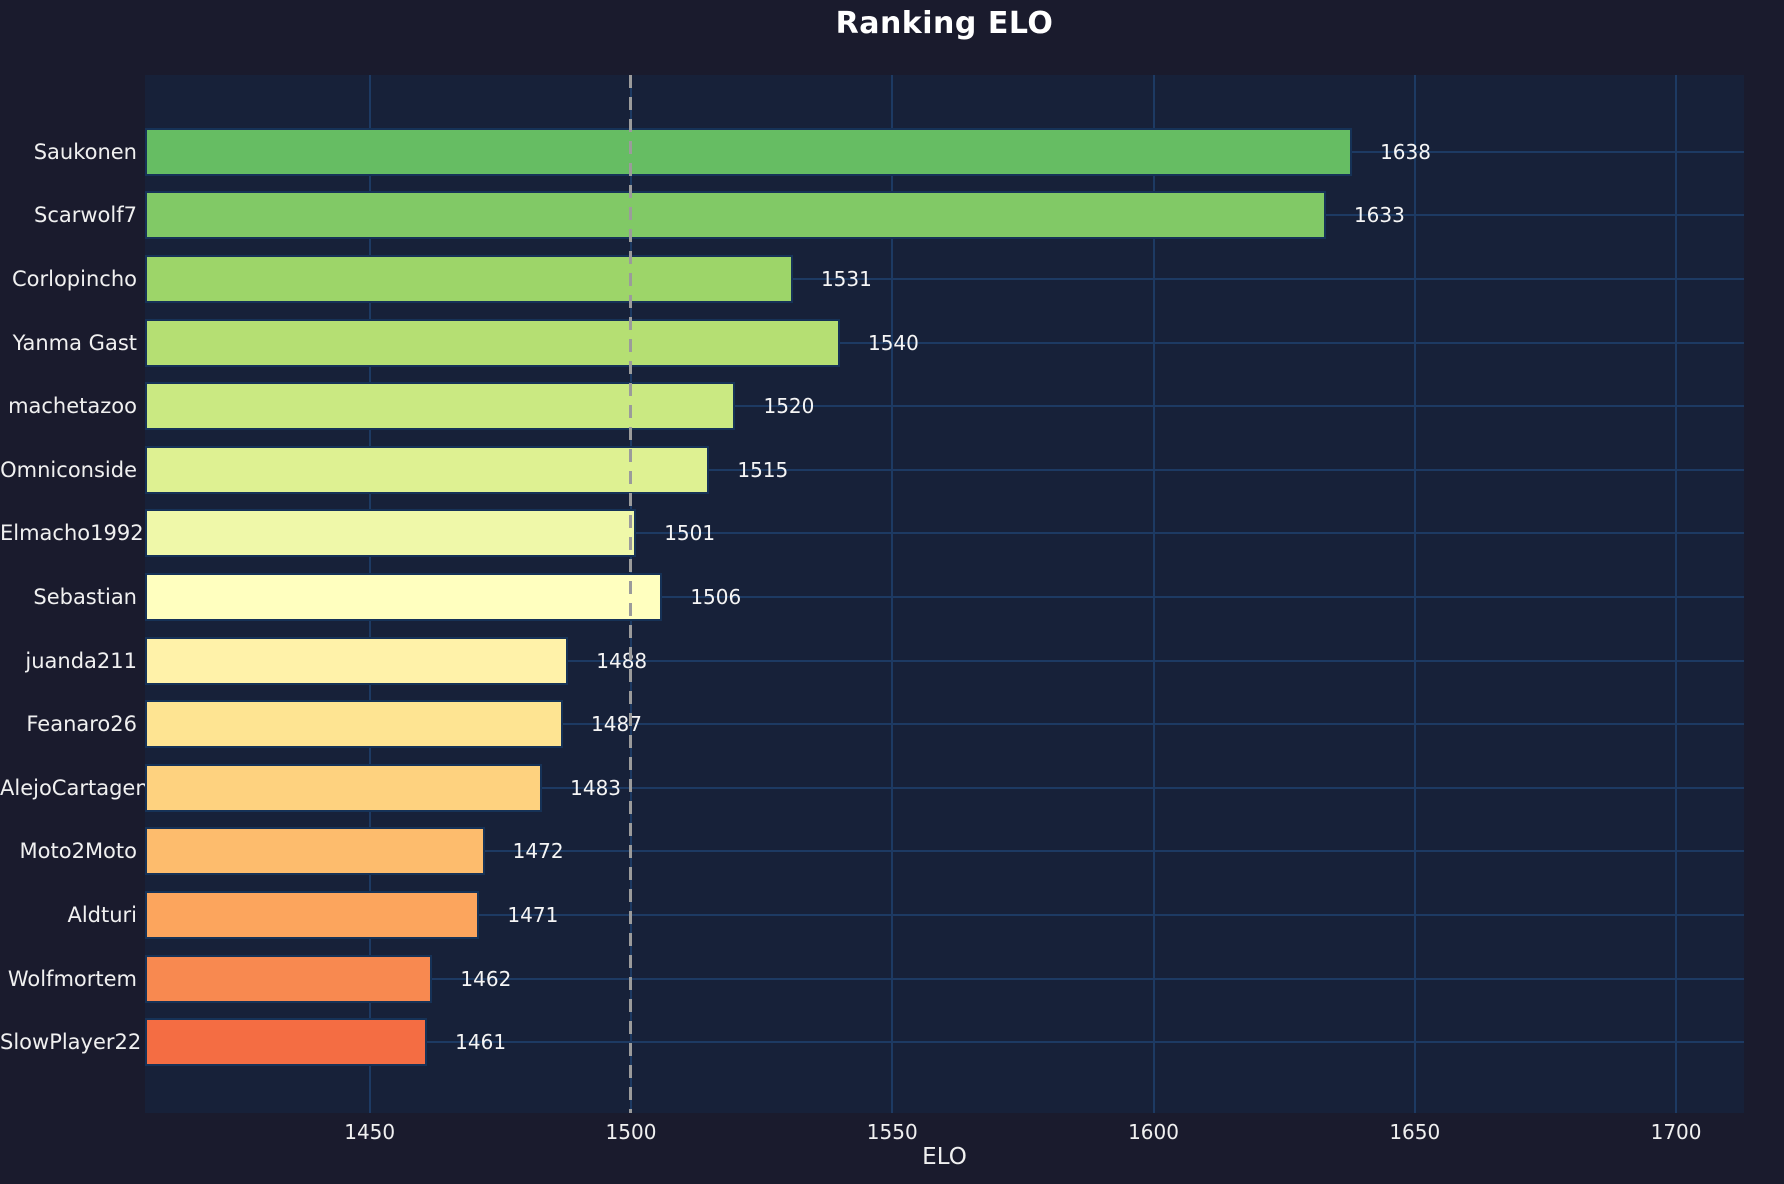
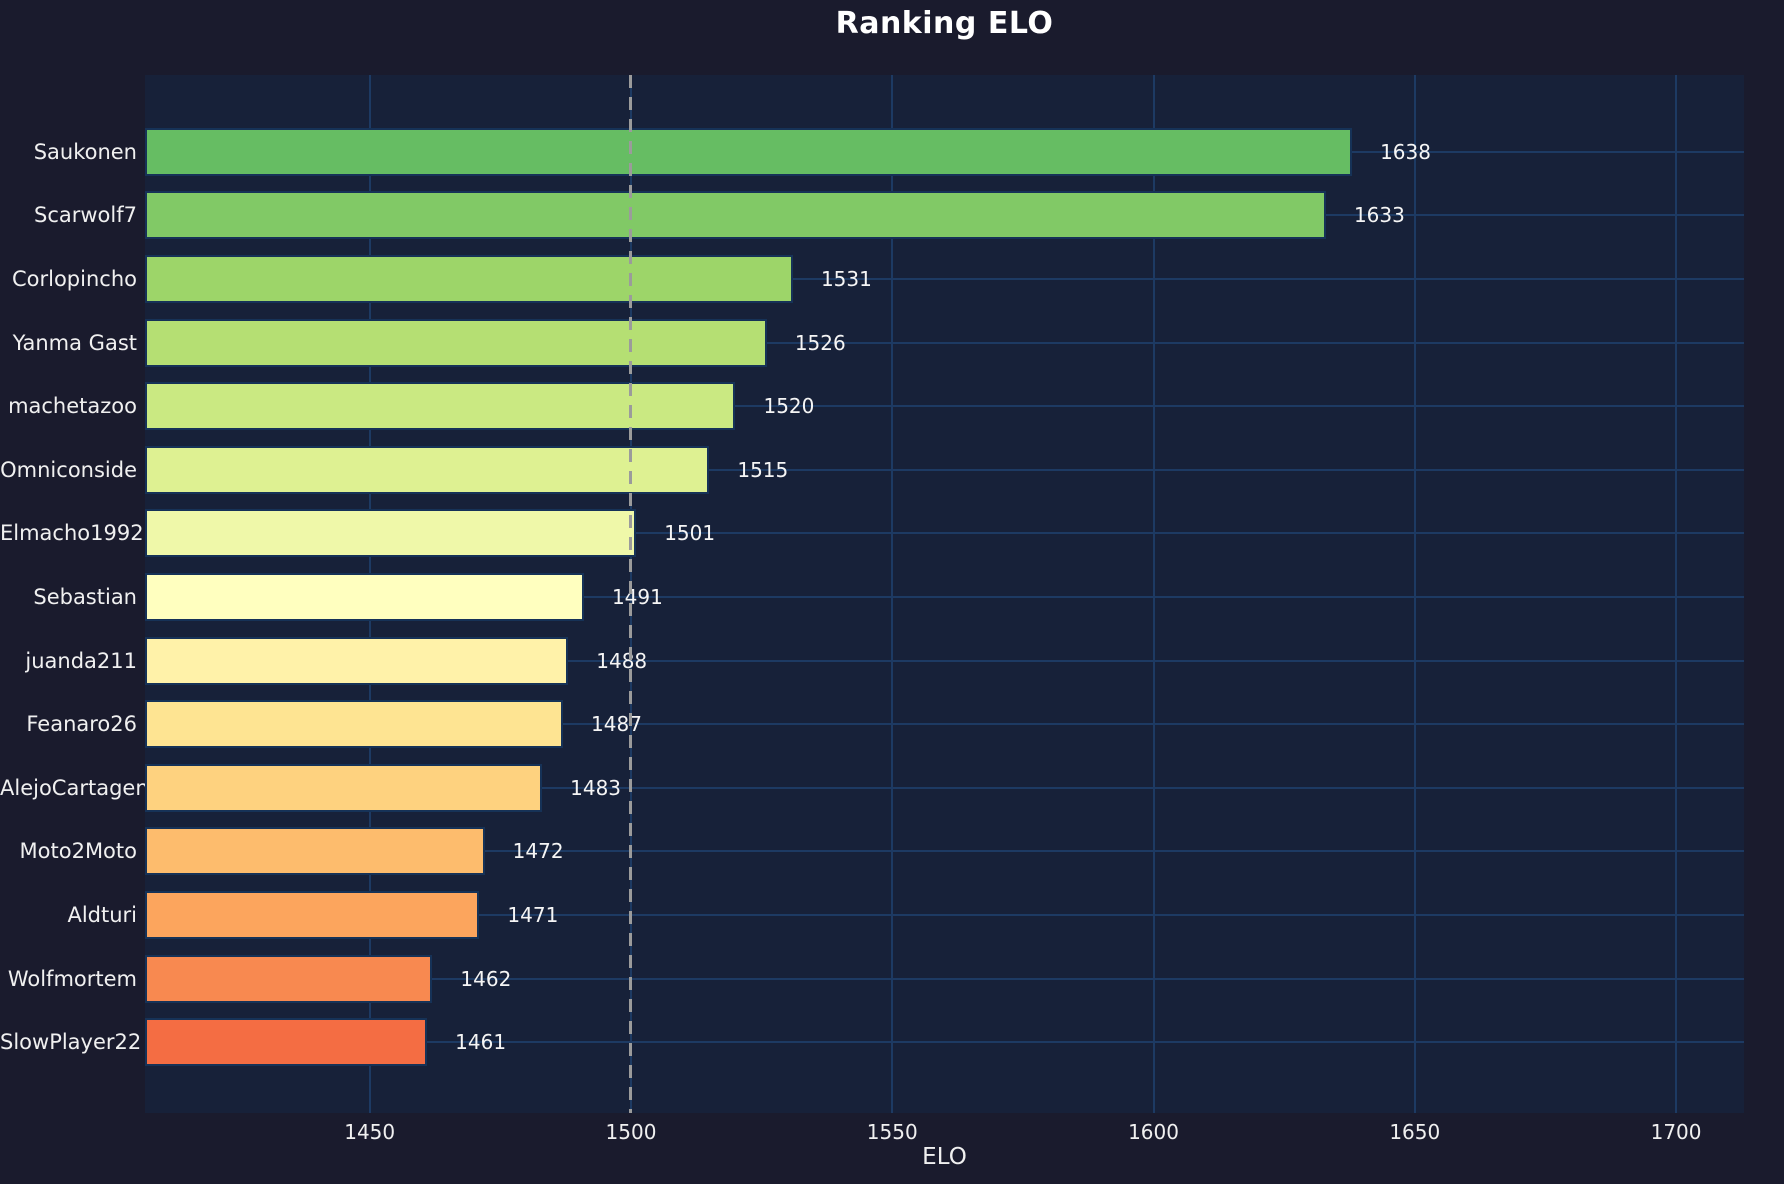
Yanma Gast: 1540 -> 1526
Sebastian: 1506 -> 1491
